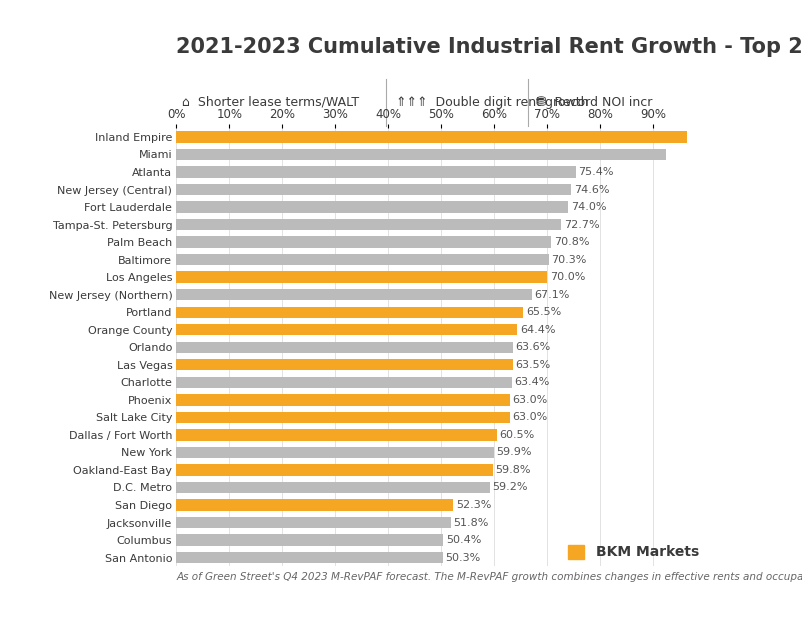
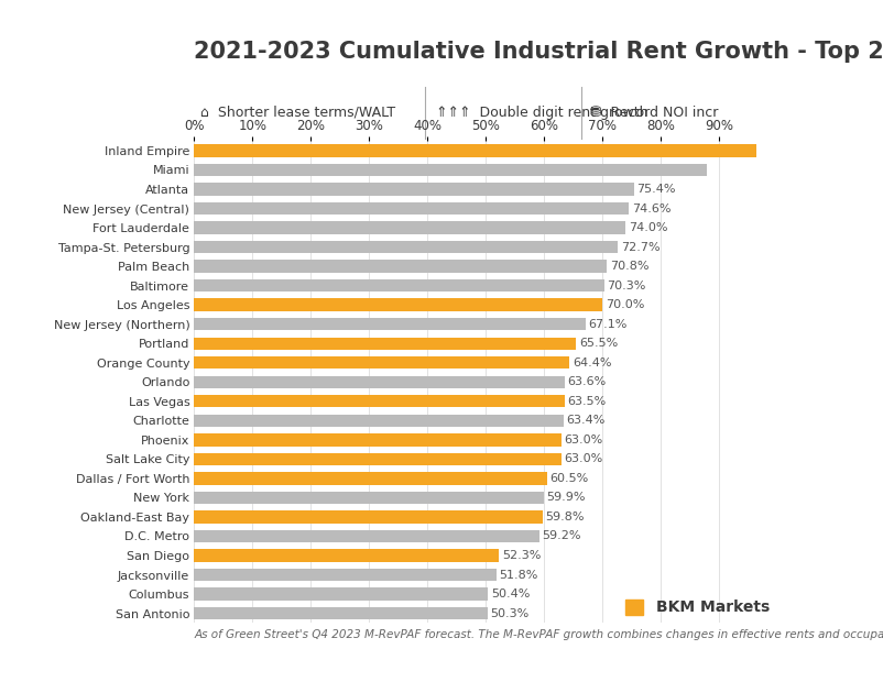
Miami: 92.4% -> 88.0%
